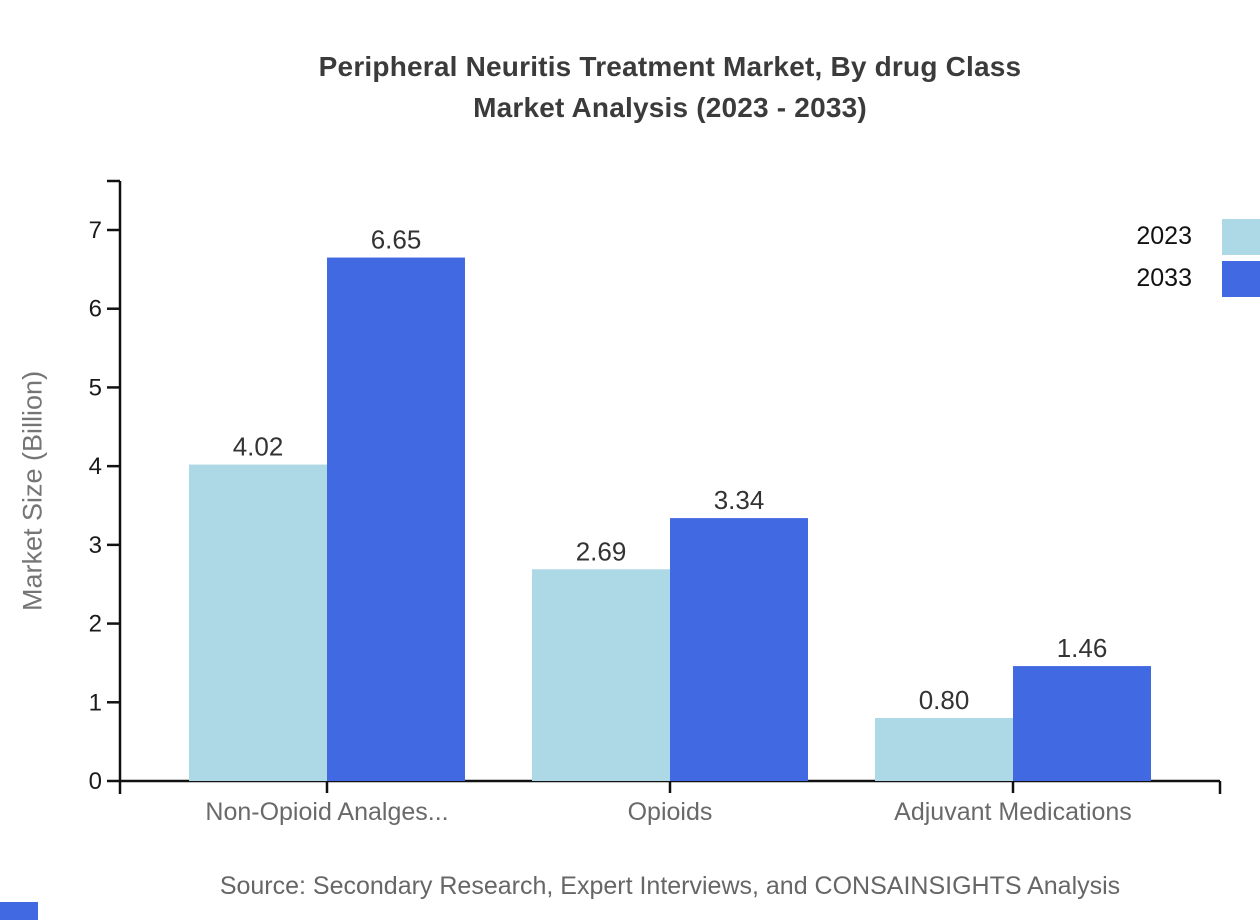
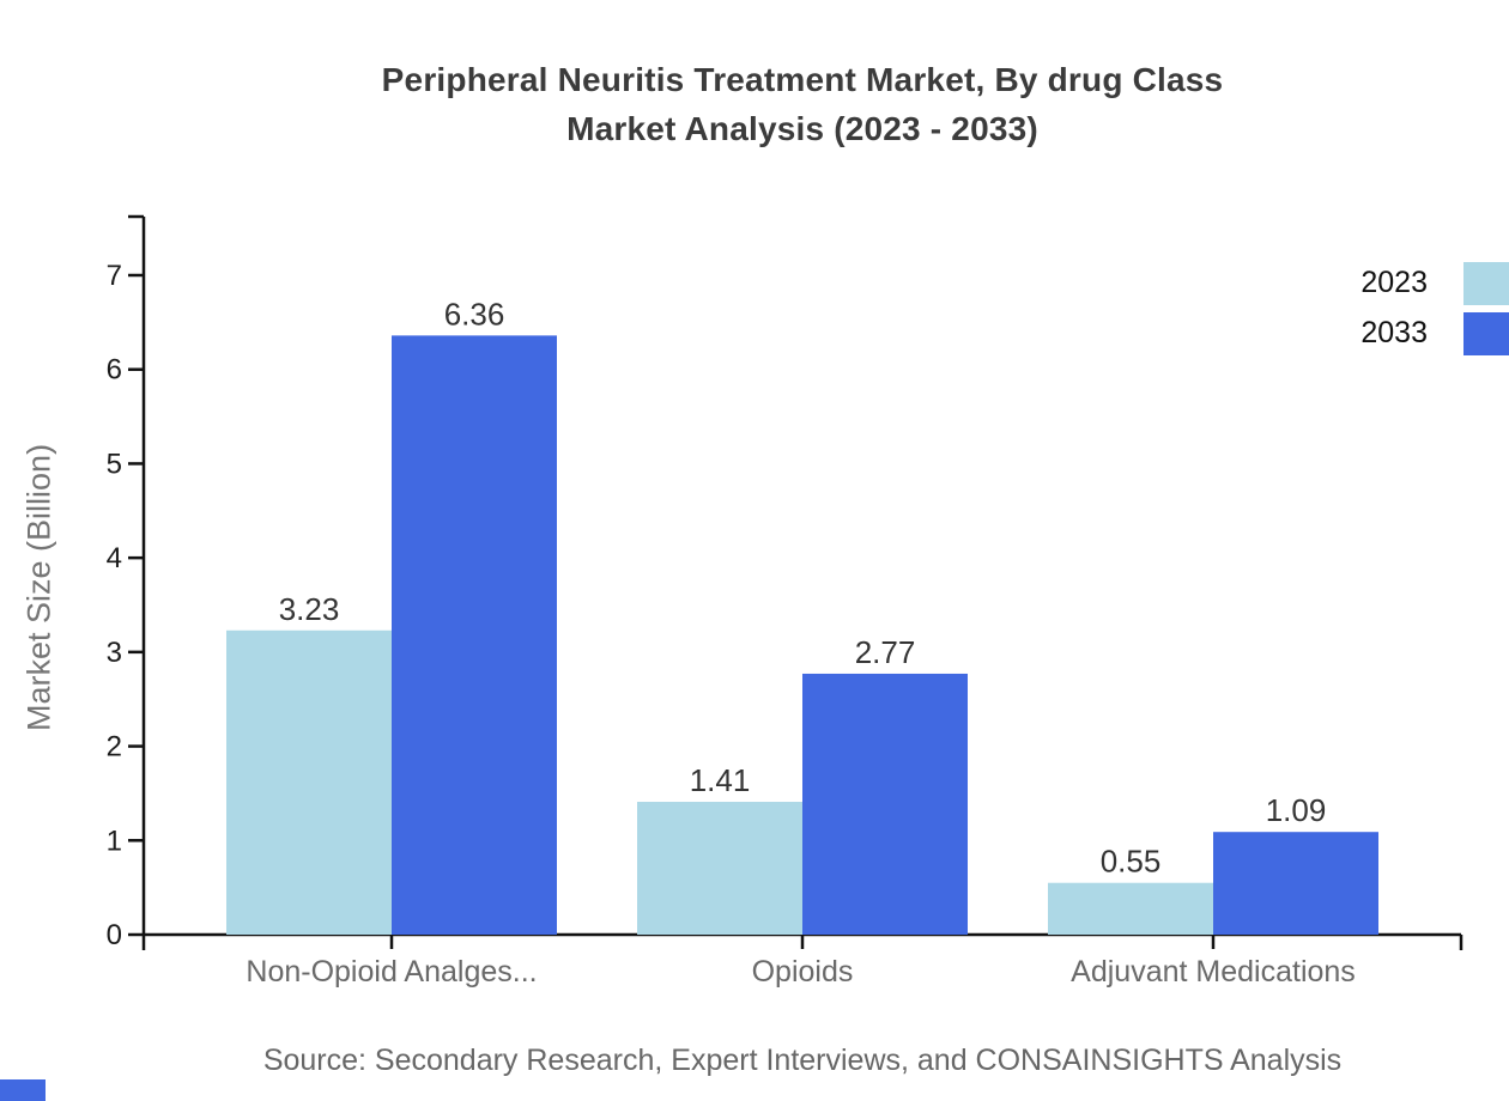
2023/Non-Opioid Analges...: 4.02 -> 3.23
2033/Non-Opioid Analges...: 6.65 -> 6.36
2023/Opioids: 2.69 -> 1.41
2033/Opioids: 3.34 -> 2.77
2023/Adjuvant Medications: 0.80 -> 0.55
2033/Adjuvant Medications: 1.46 -> 1.09
